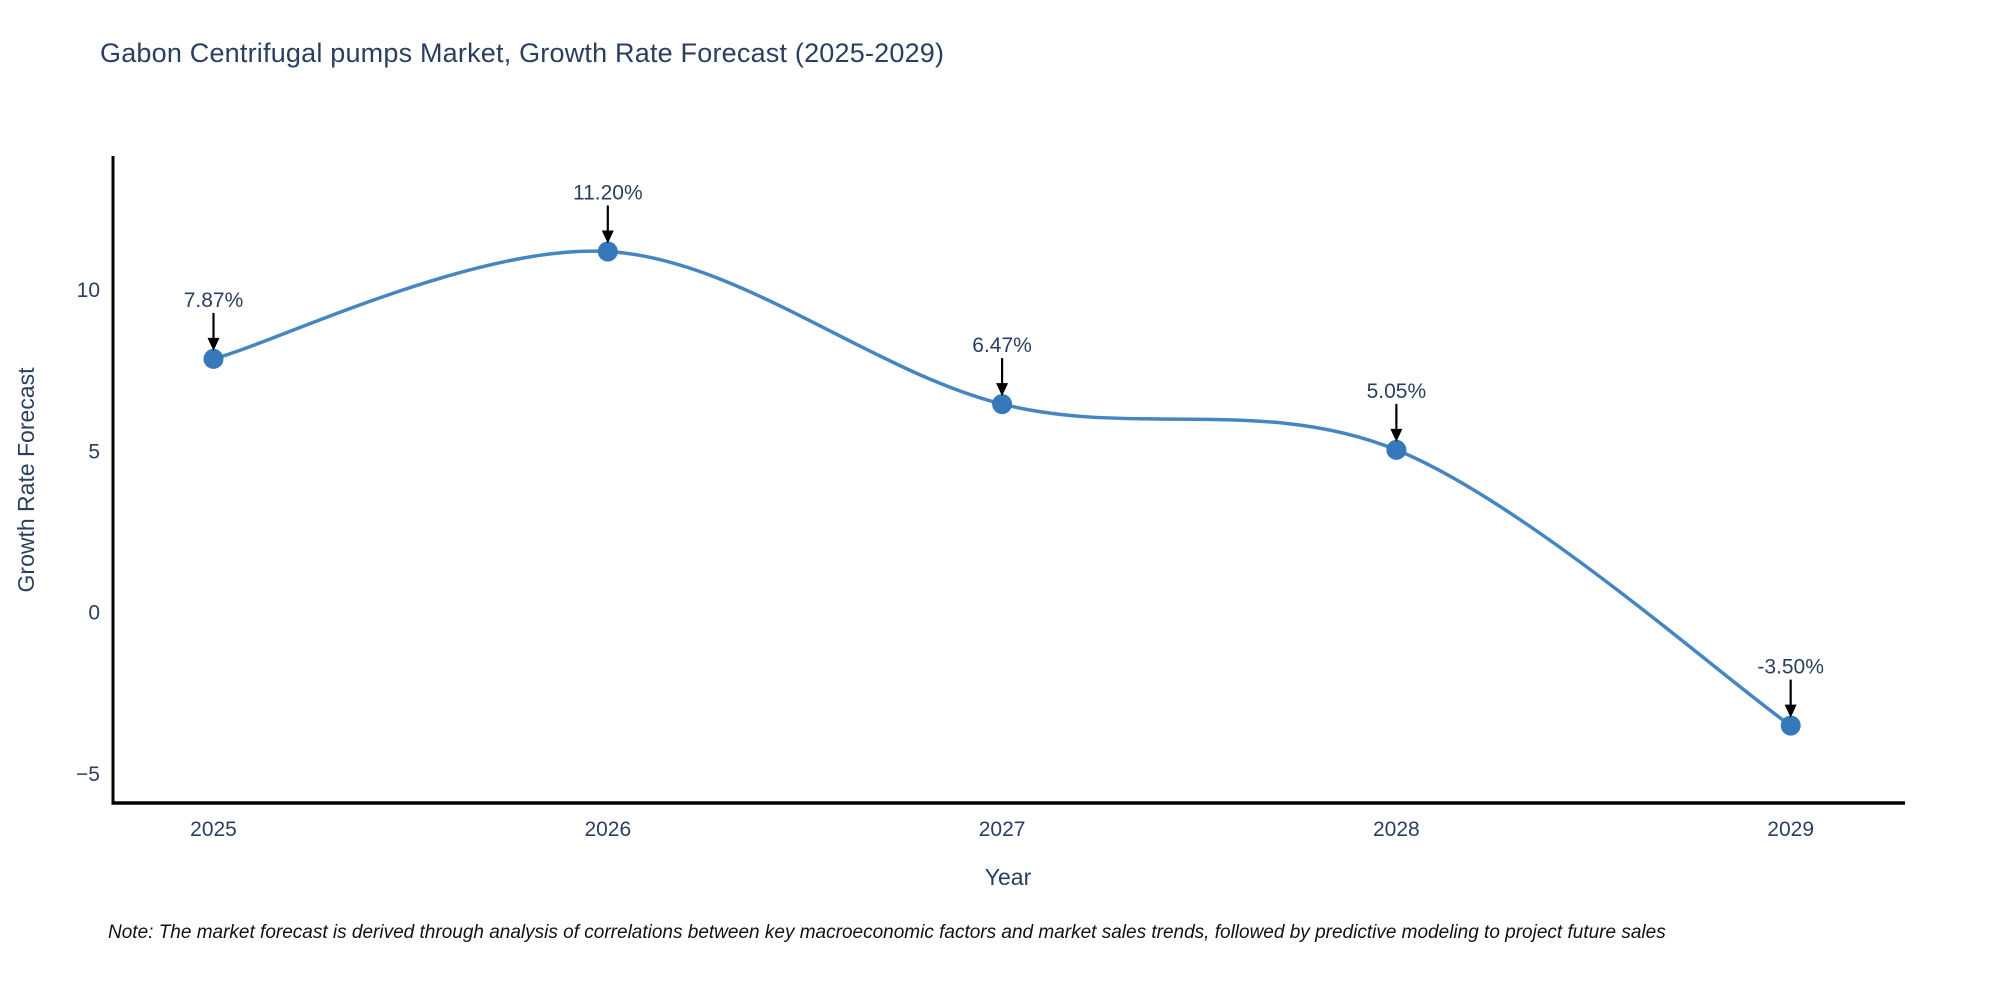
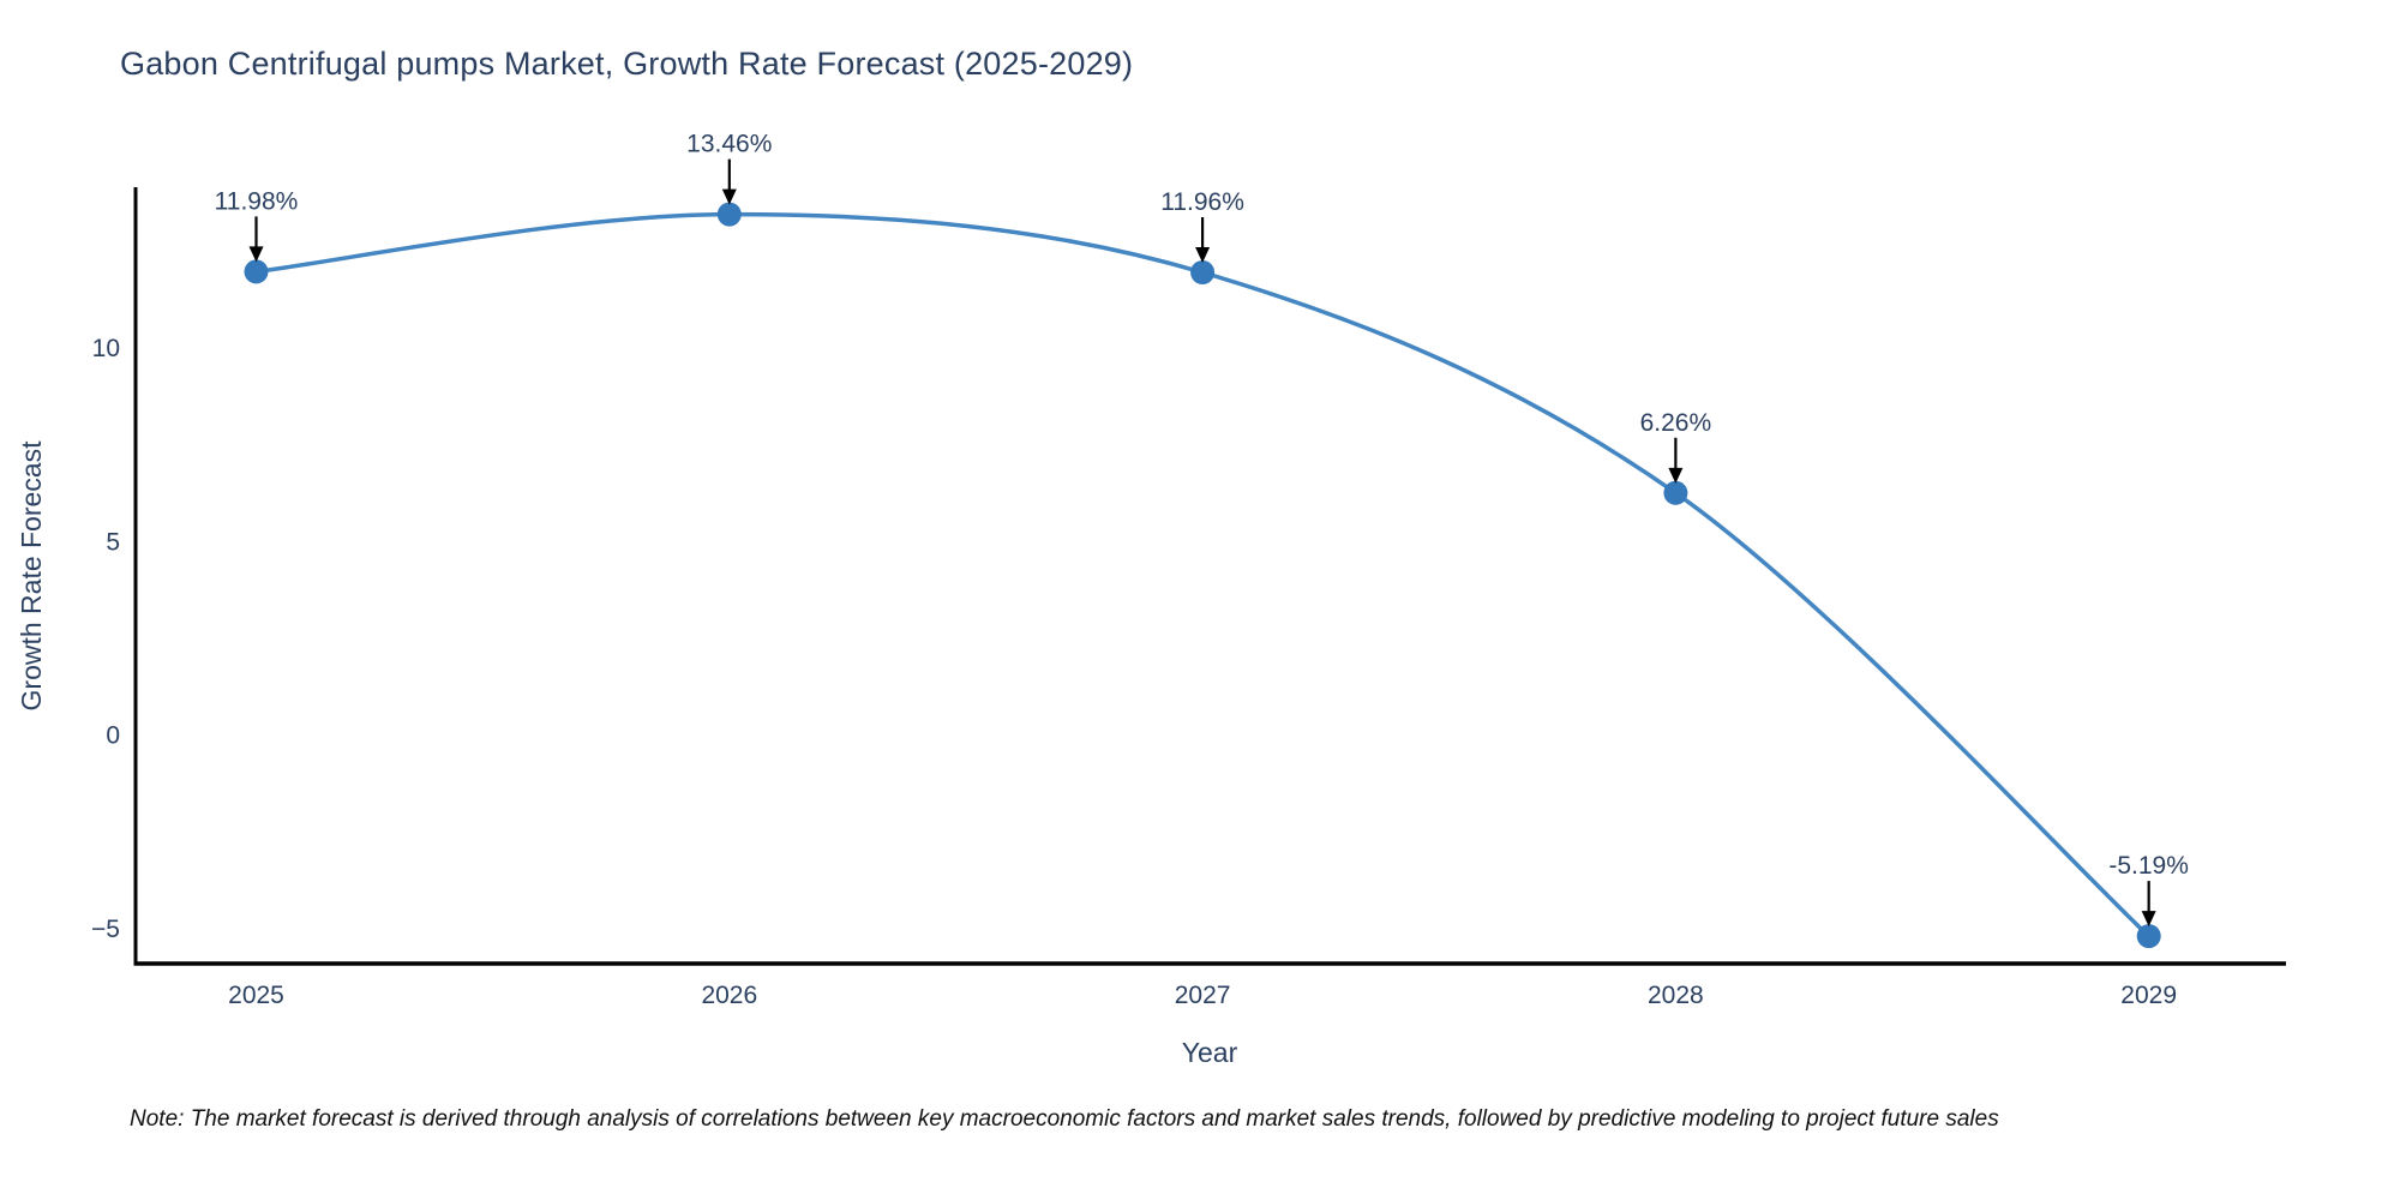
2025: 7.87% -> 11.98%
2026: 11.20% -> 13.46%
2027: 6.47% -> 11.96%
2028: 5.05% -> 6.26%
2029: -3.50% -> -5.19%
